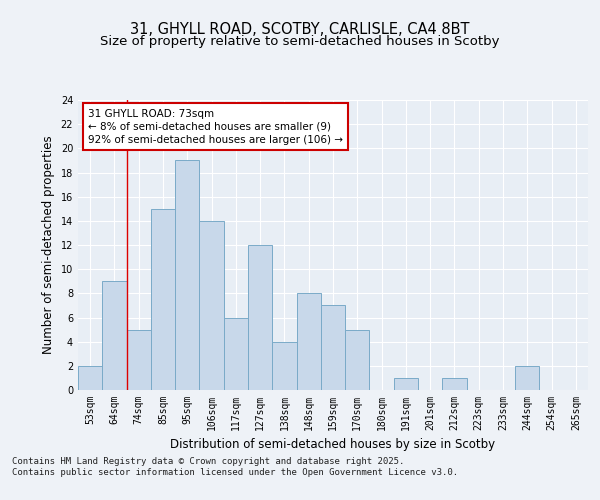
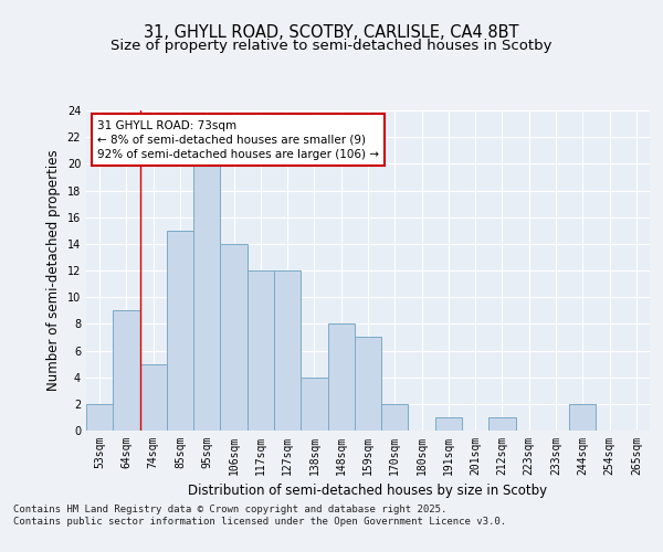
95sqm: 19 -> 20
117sqm: 6 -> 12
170sqm: 5 -> 2
